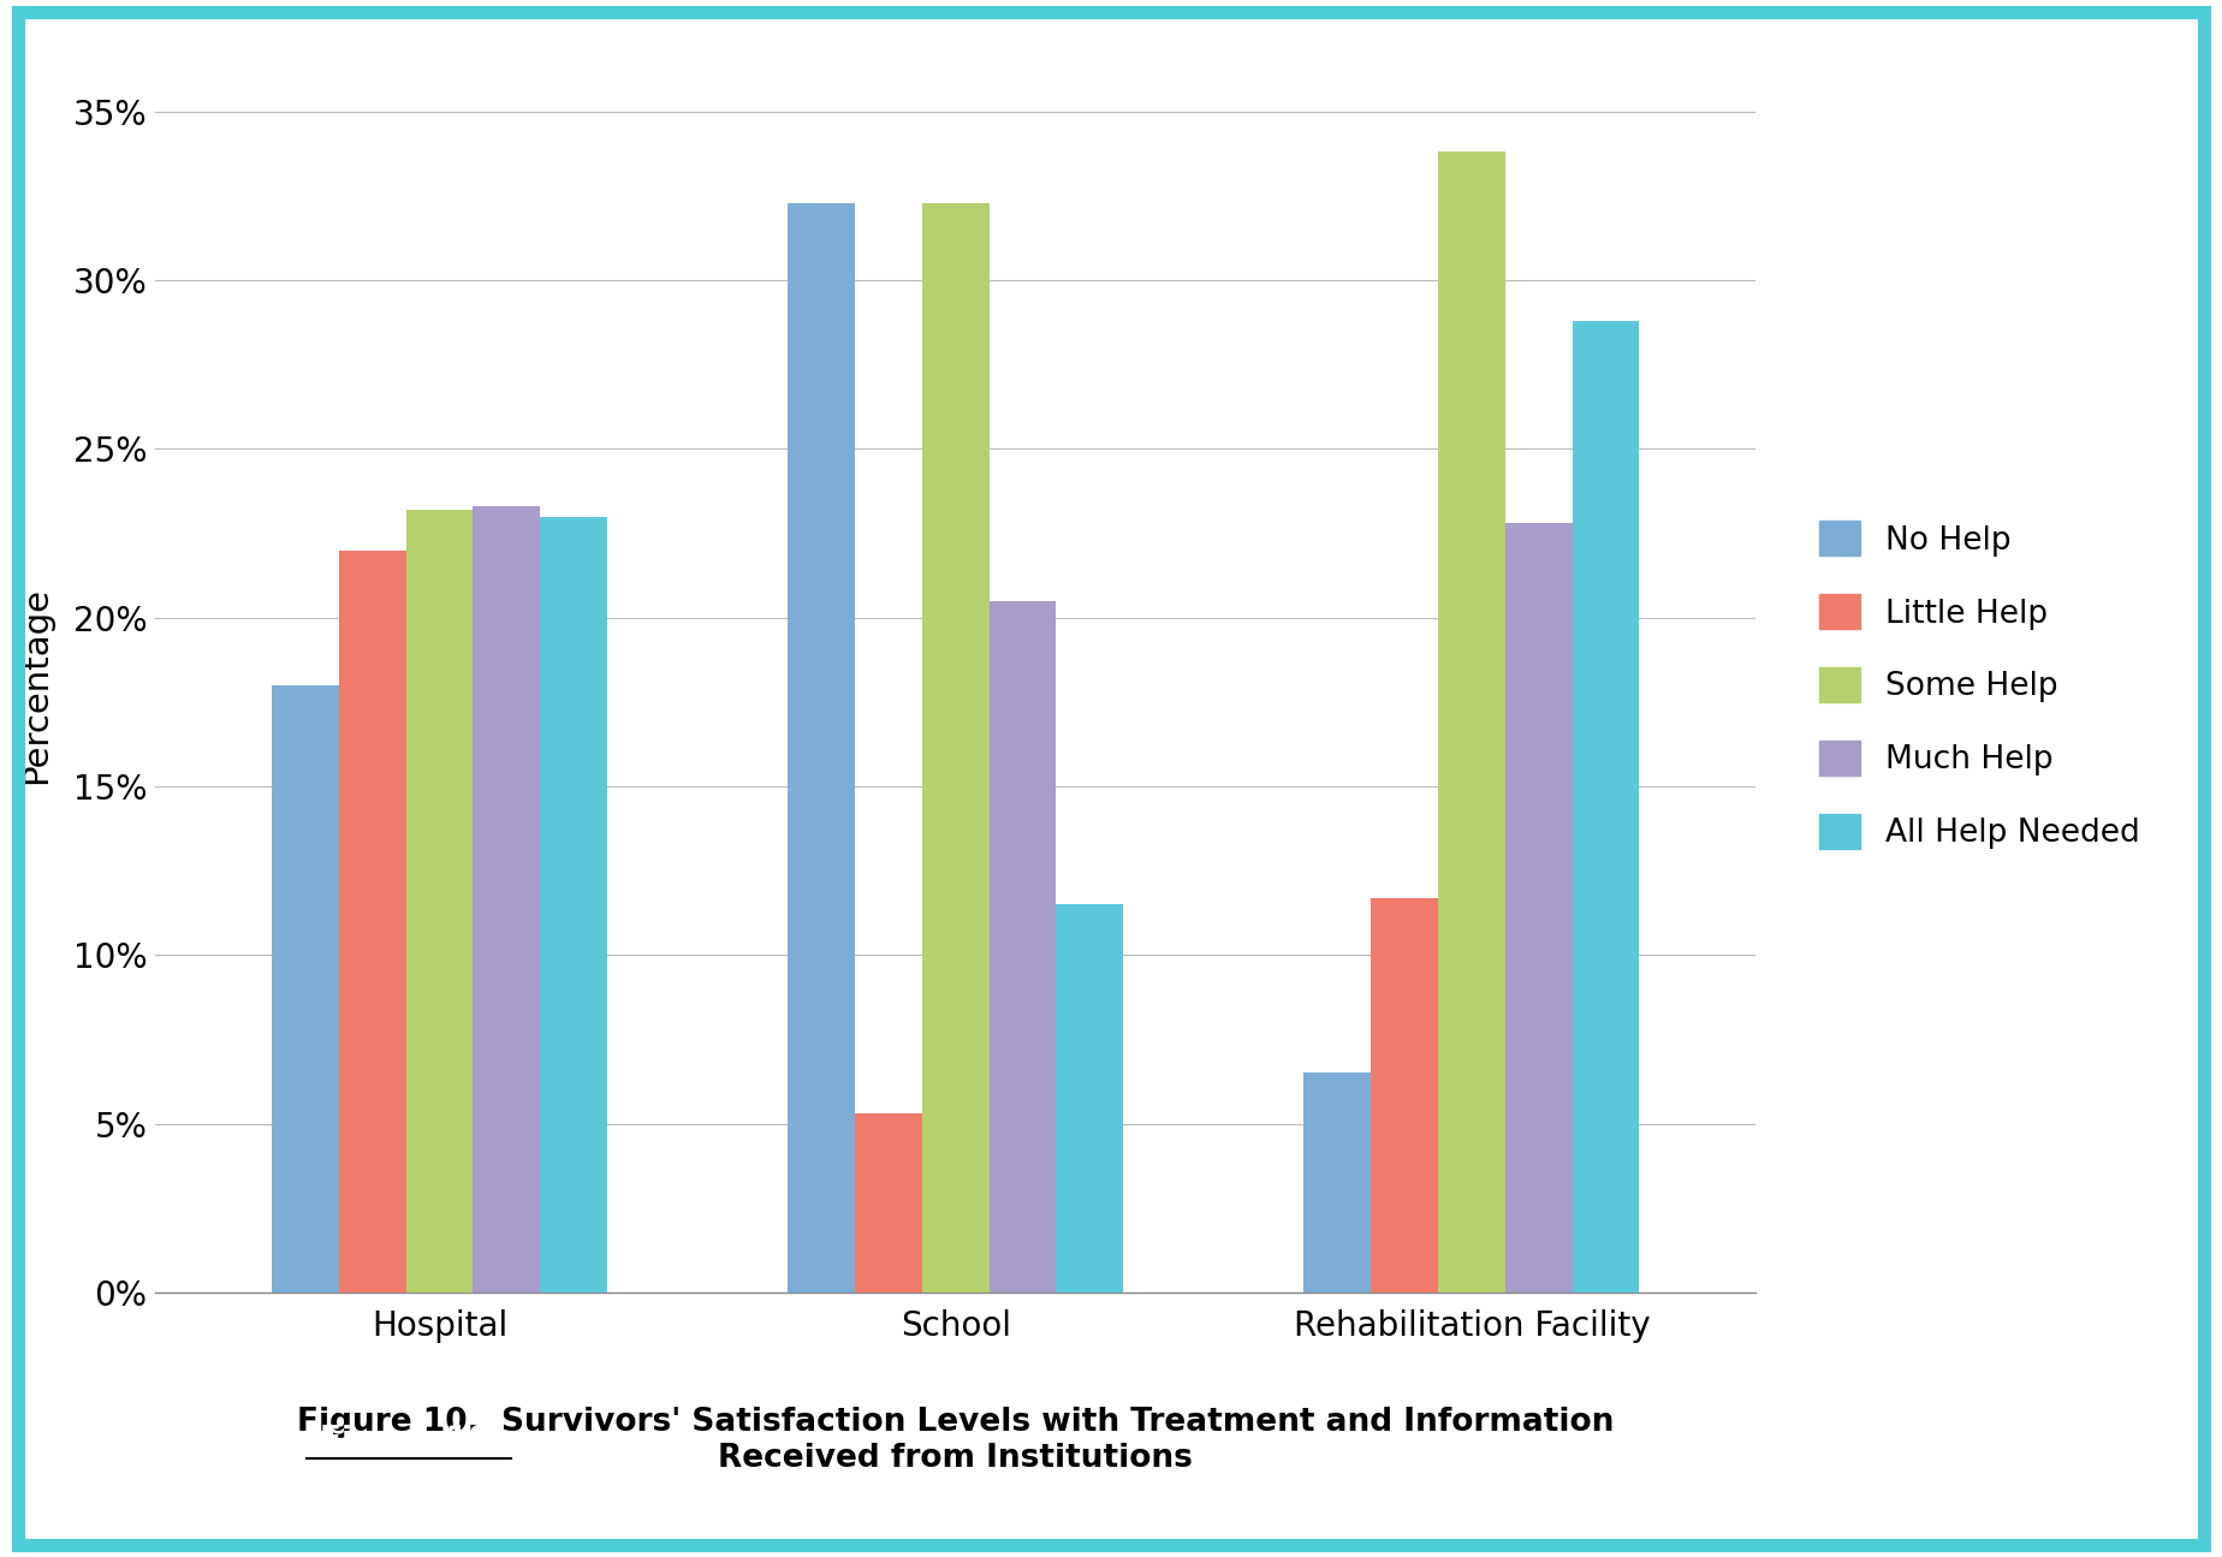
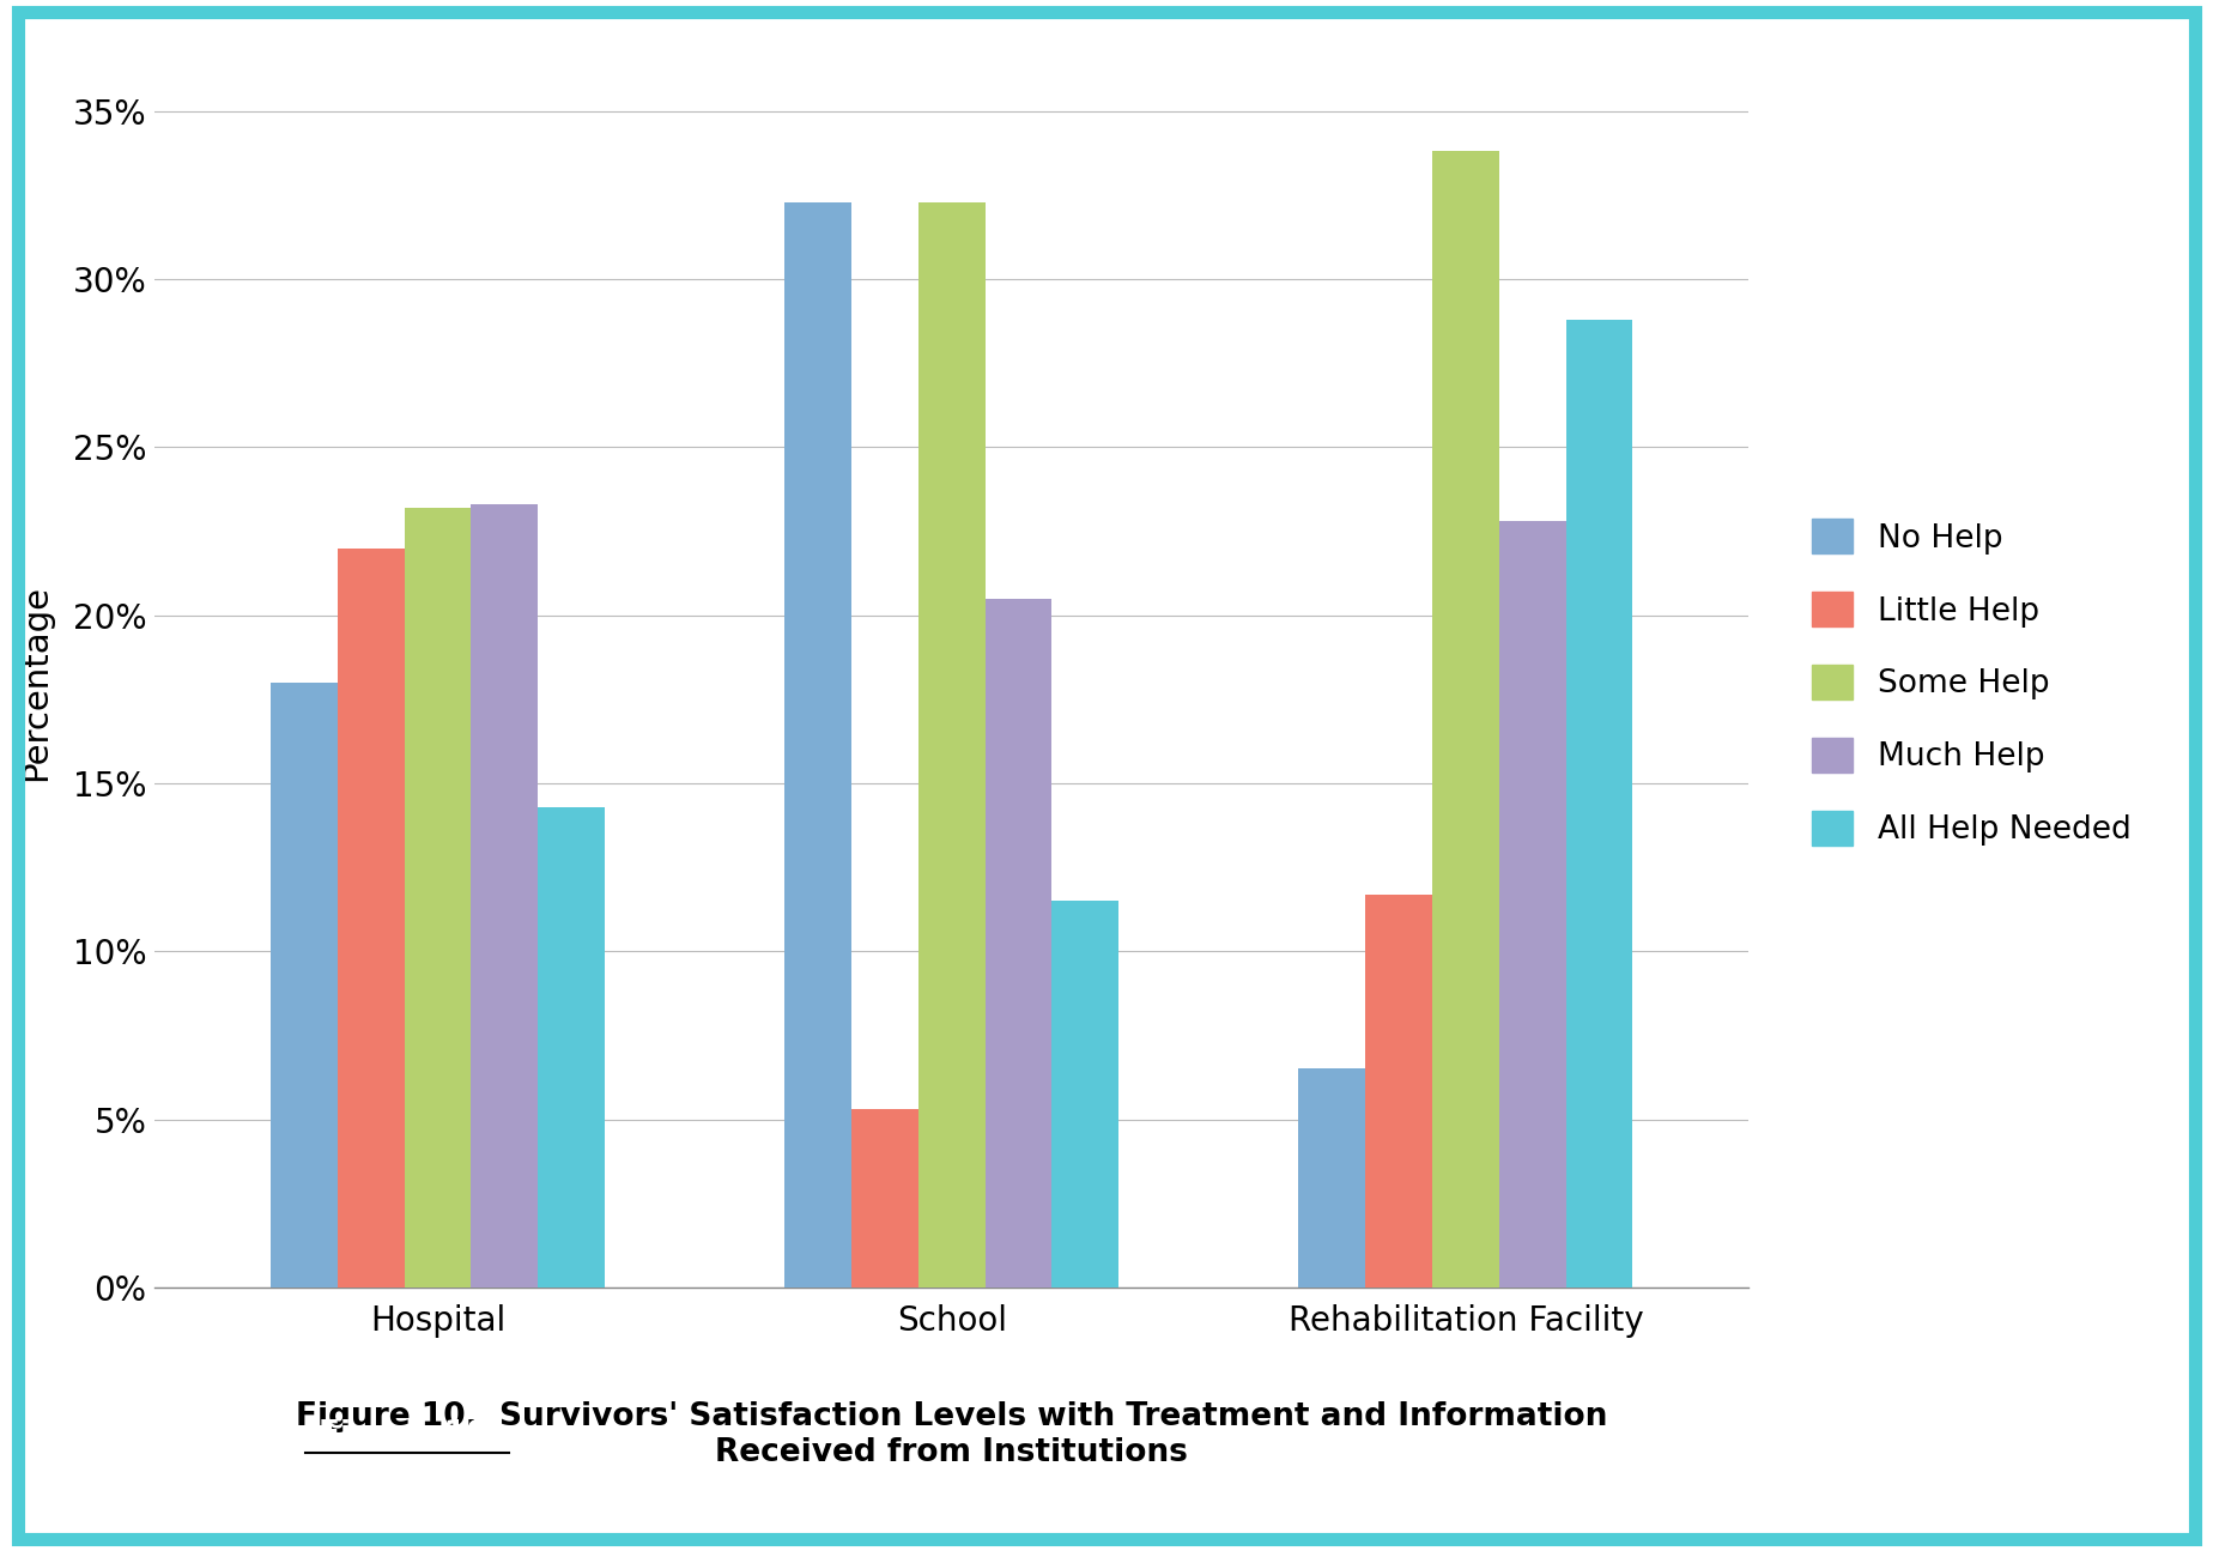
All Help Needed/Hospital: 23.0% -> 14.3%
